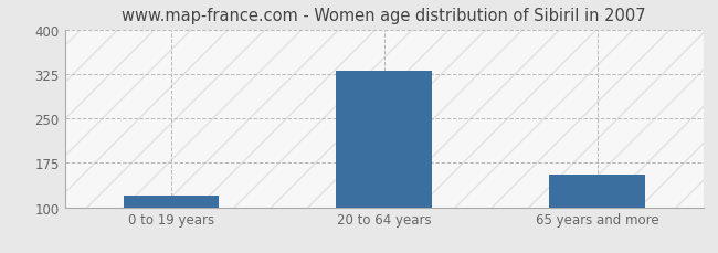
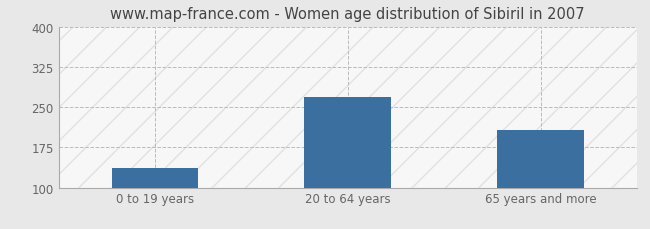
0 to 19 years: 120 -> 136
20 to 64 years: 330 -> 268
65 years and more: 155 -> 208
